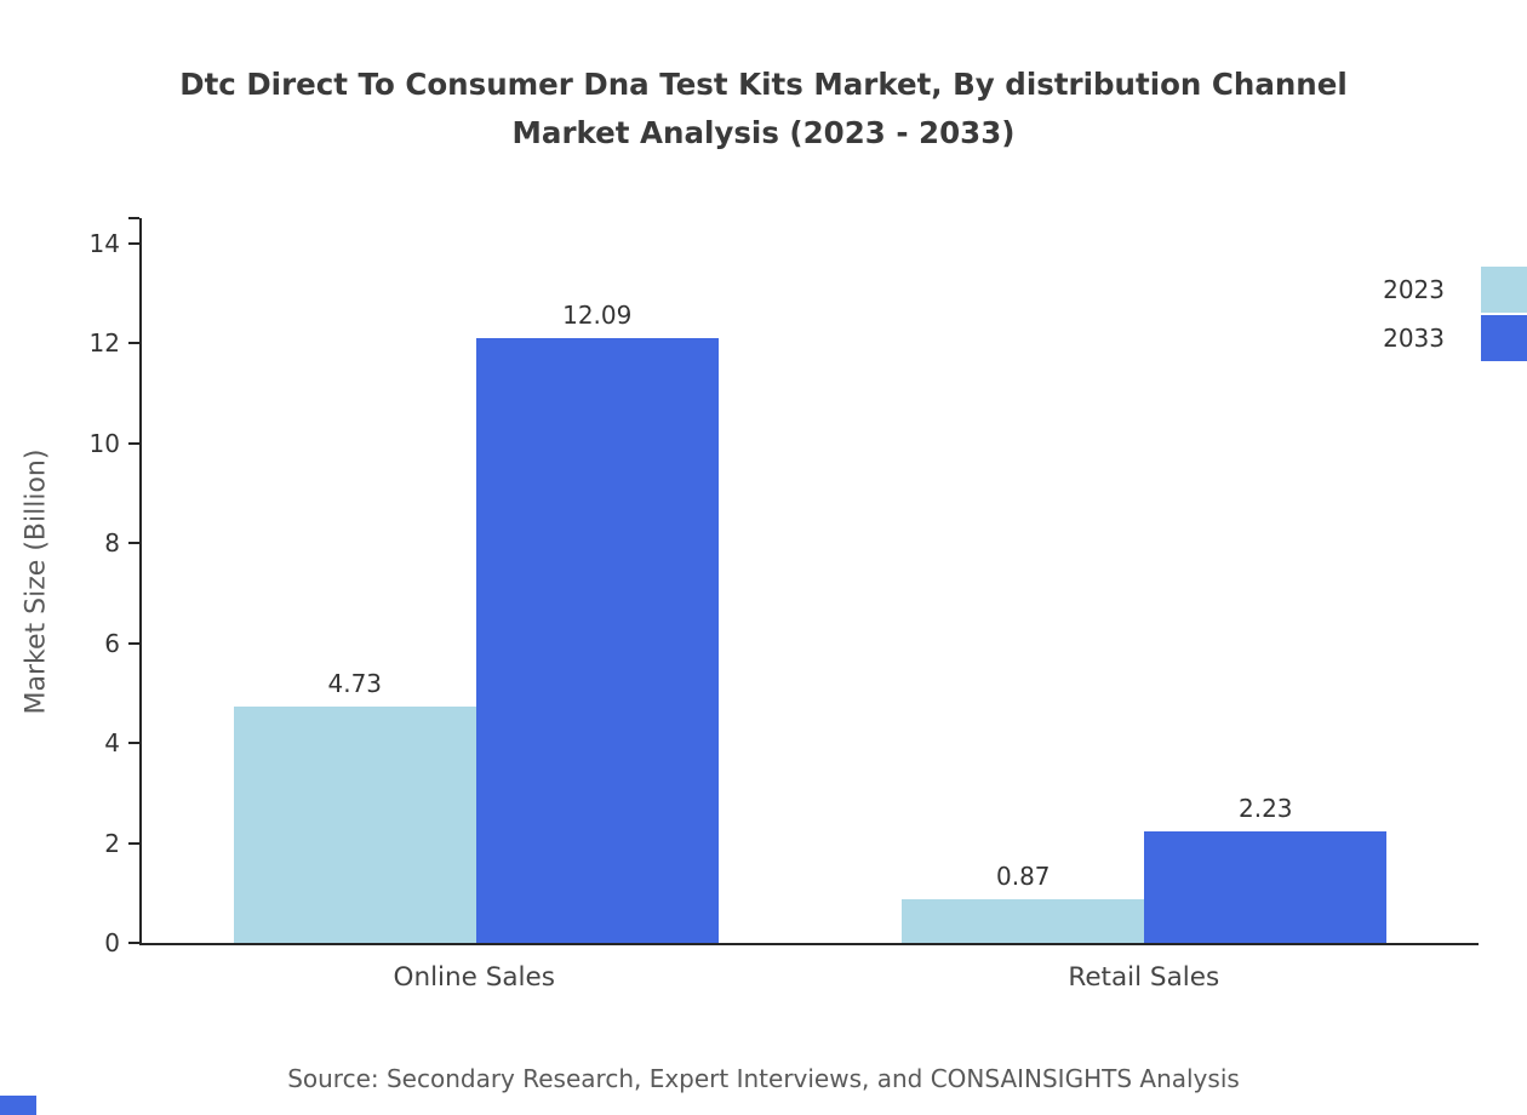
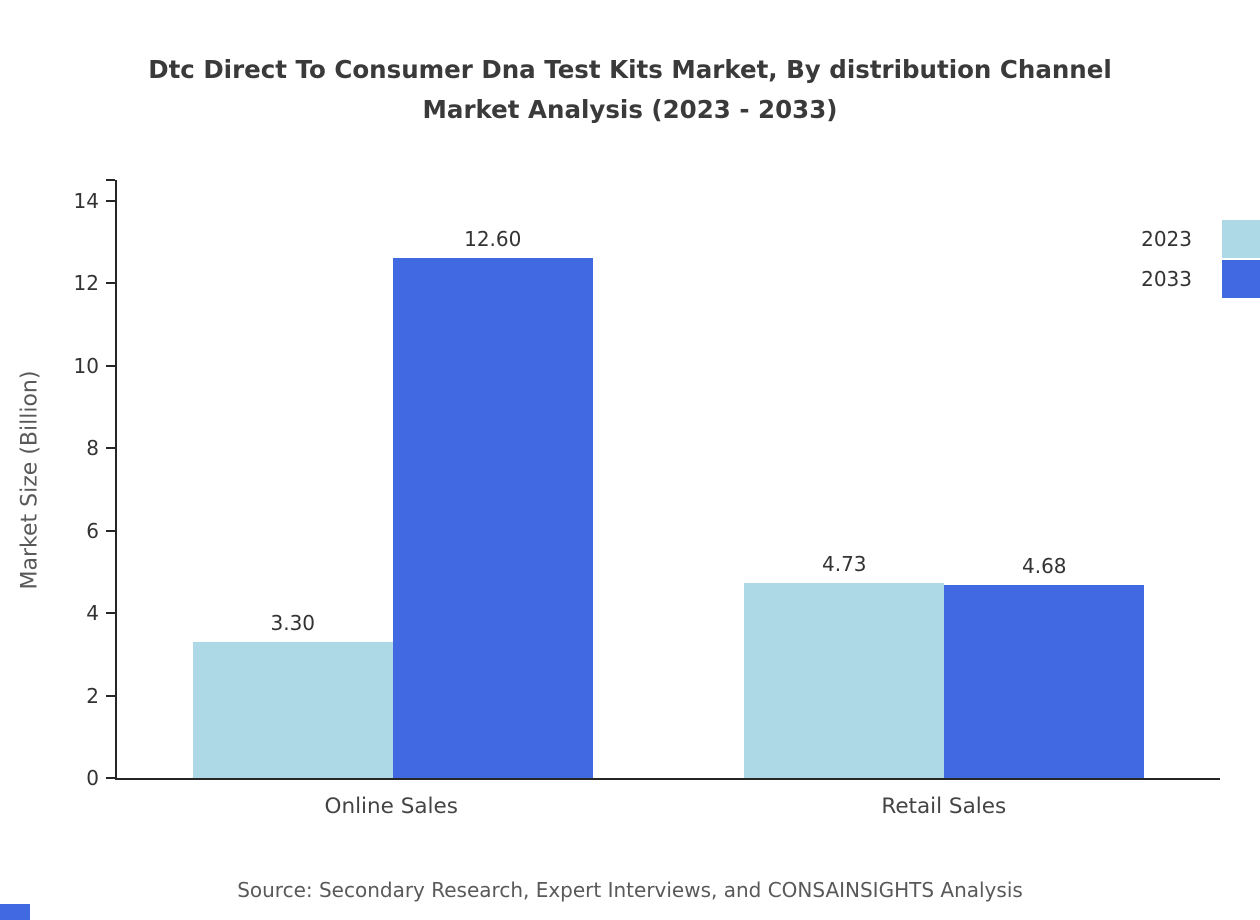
2023/Online Sales: 4.73 -> 3.30
2033/Online Sales: 12.09 -> 12.60
2023/Retail Sales: 0.87 -> 4.73
2033/Retail Sales: 2.23 -> 4.68
